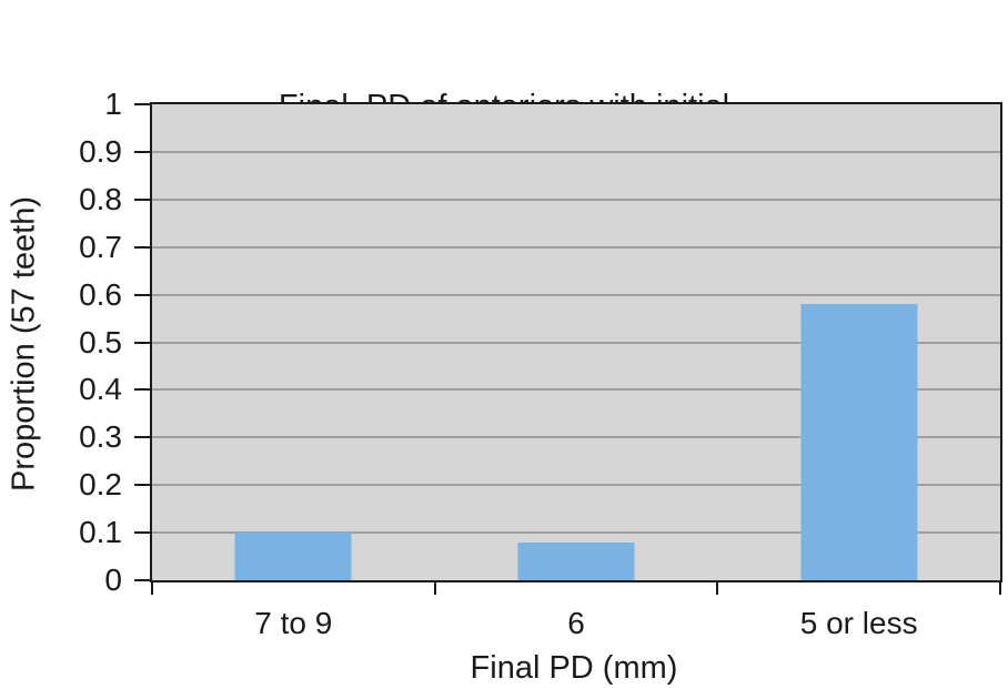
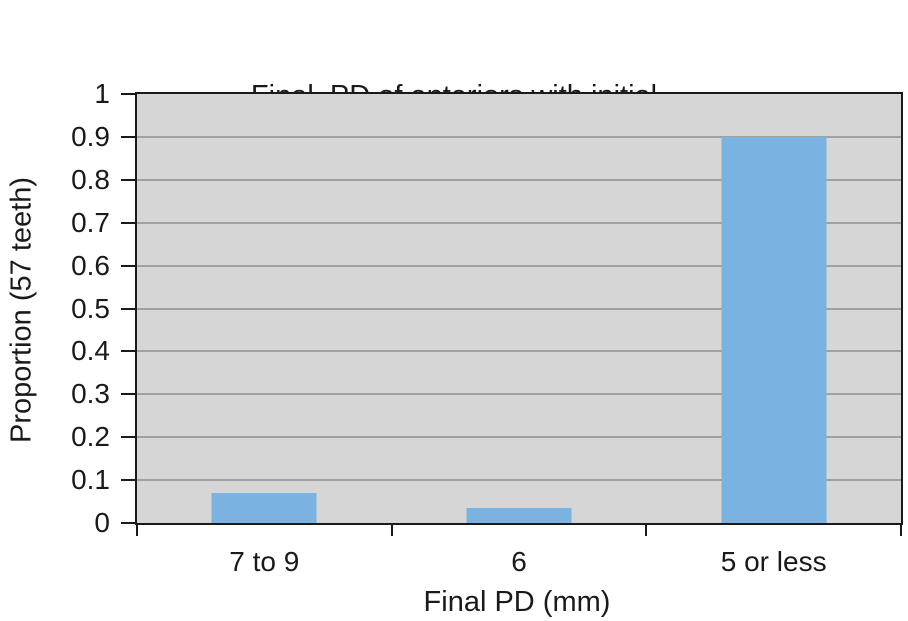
7 to 9: 0.10 -> 0.07
6: 0.08 -> 0.04
5 or less: 0.58 -> 0.90
